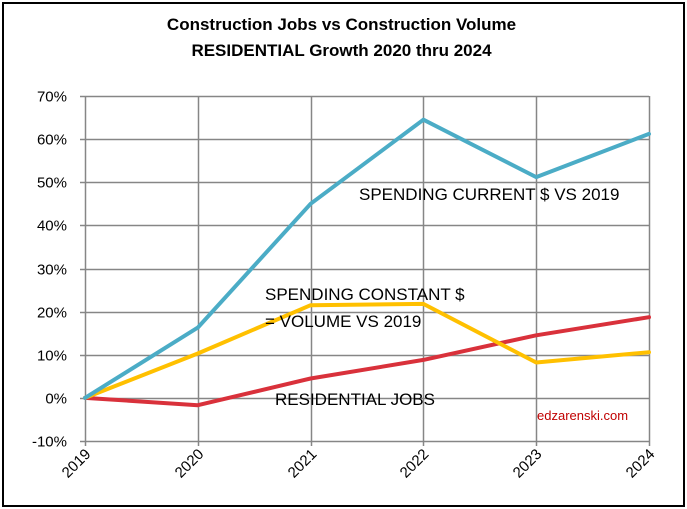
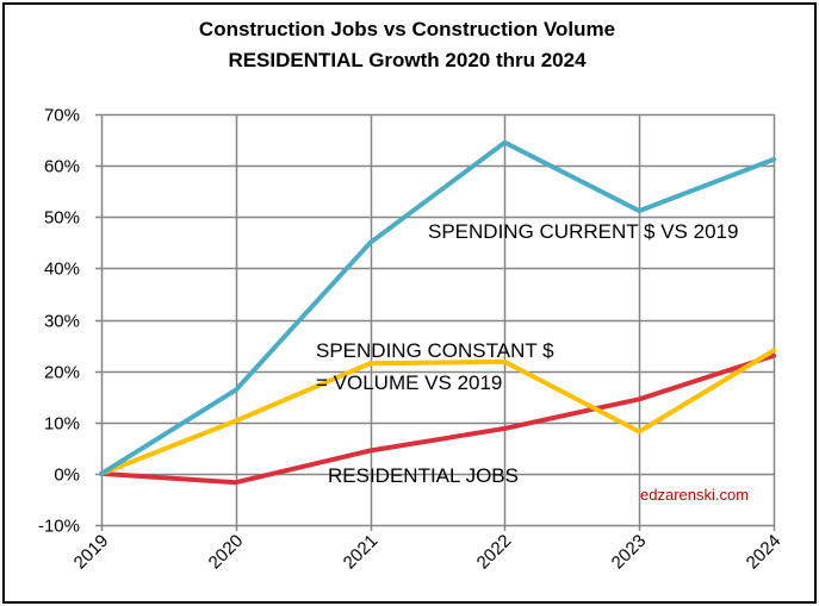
SPENDING CONSTANT $ = VOLUME VS 2019/2024: 11% -> 24%
RESIDENTIAL JOBS/2024: 19% -> 23%
